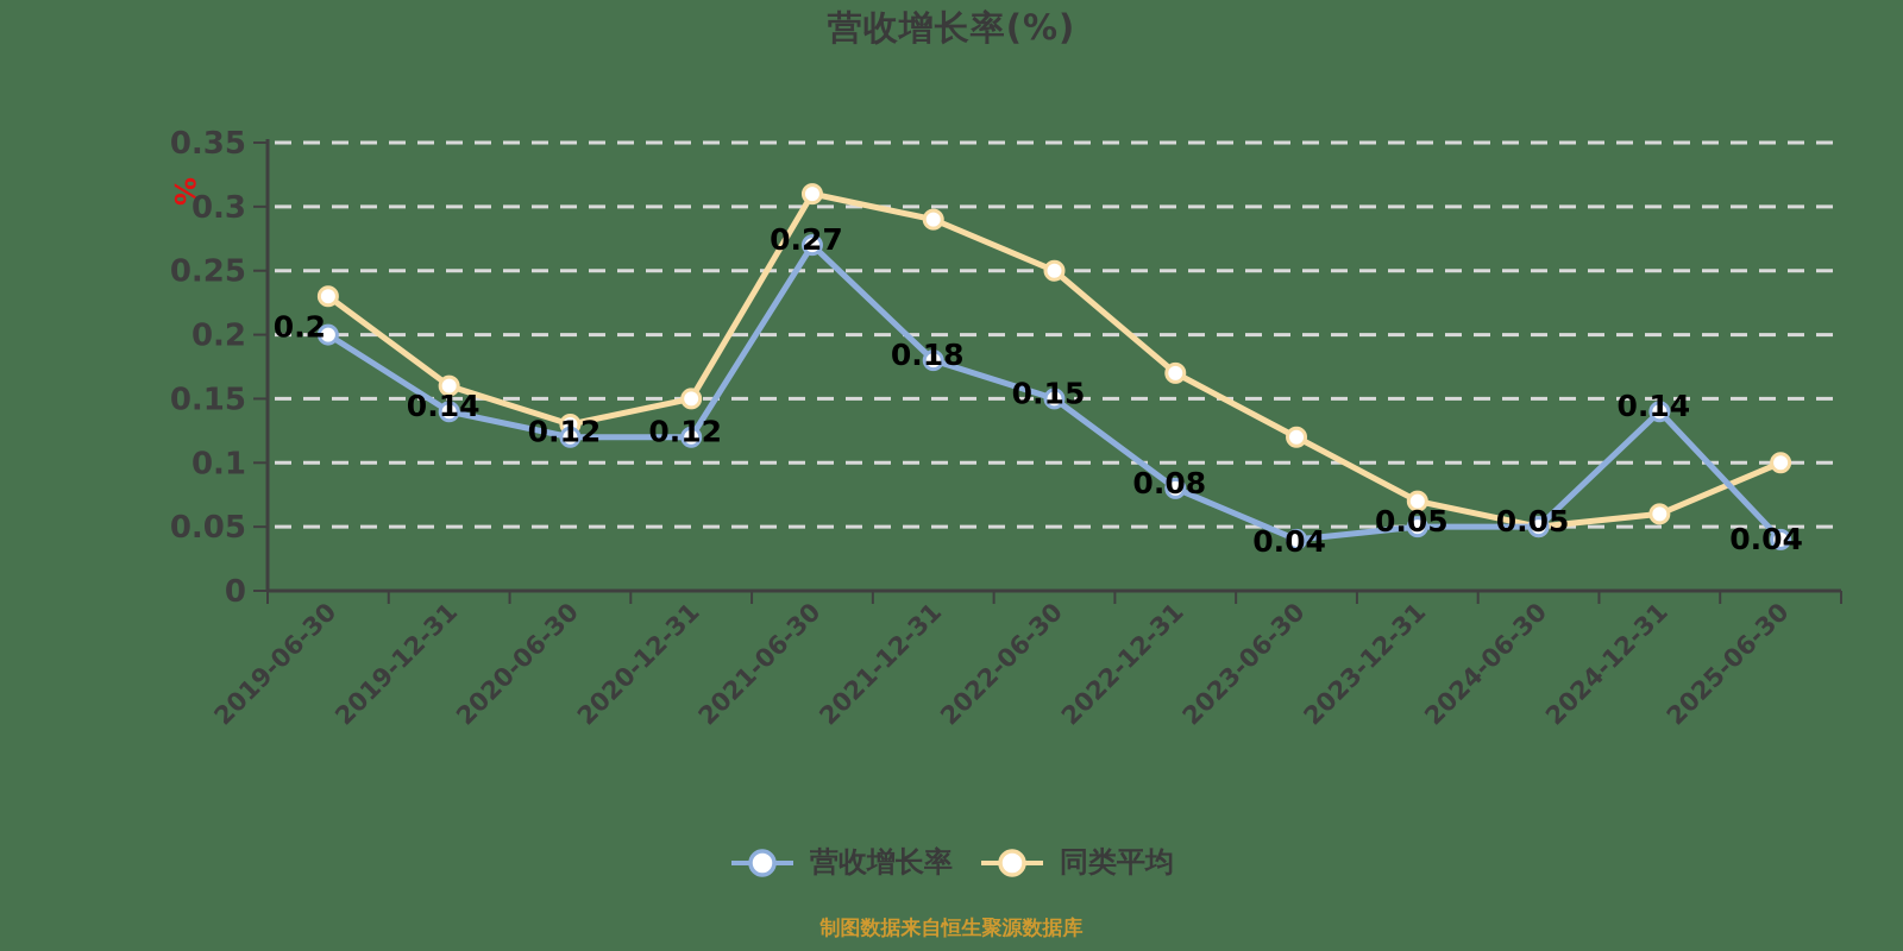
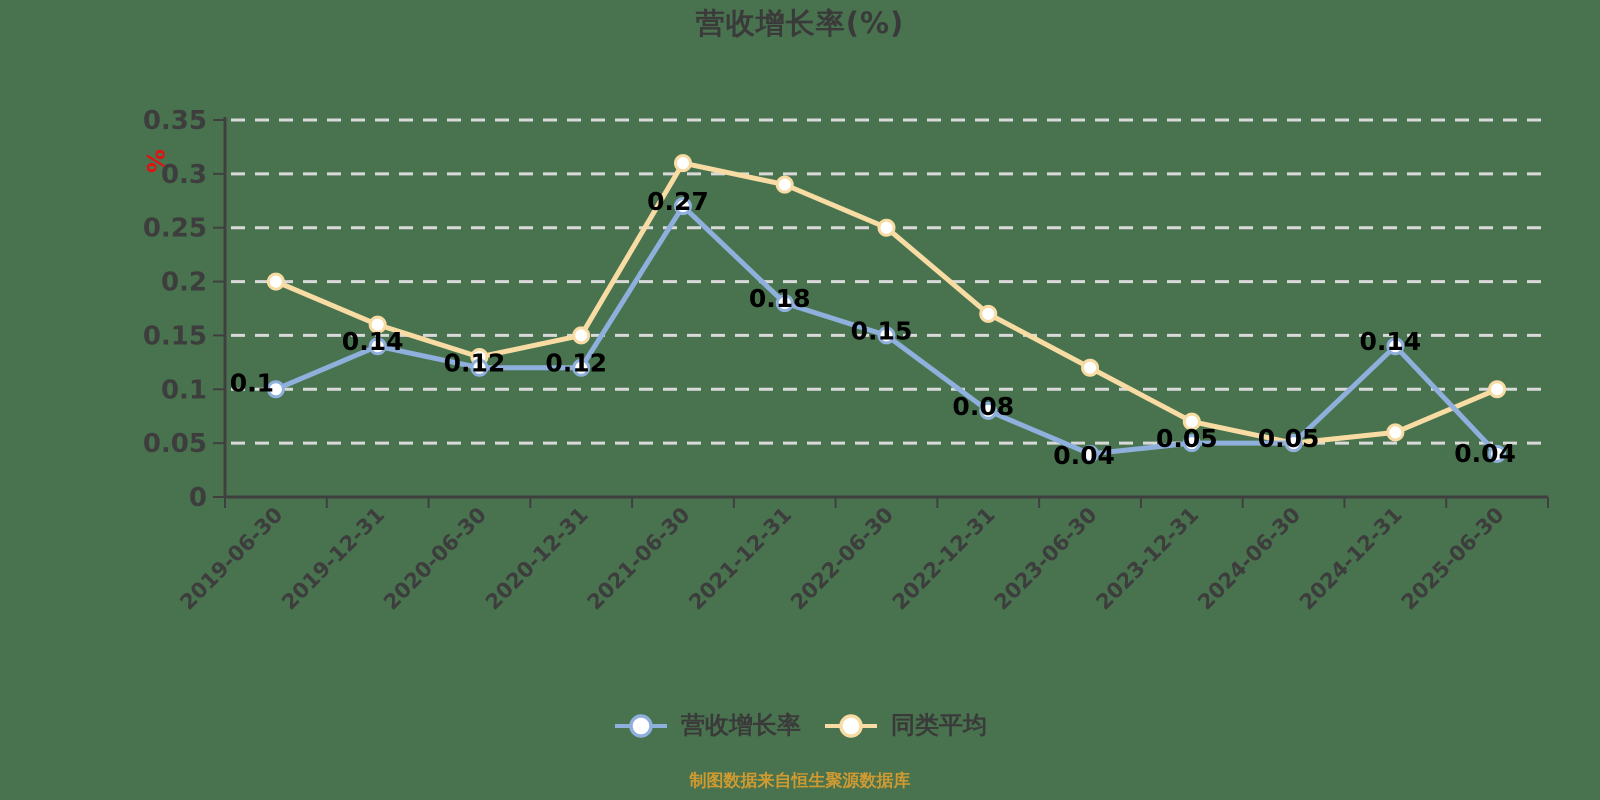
营收增长率/2019-06-30: 0.2 -> 0.1
同类平均/2019-06-30: 0.23 -> 0.20
